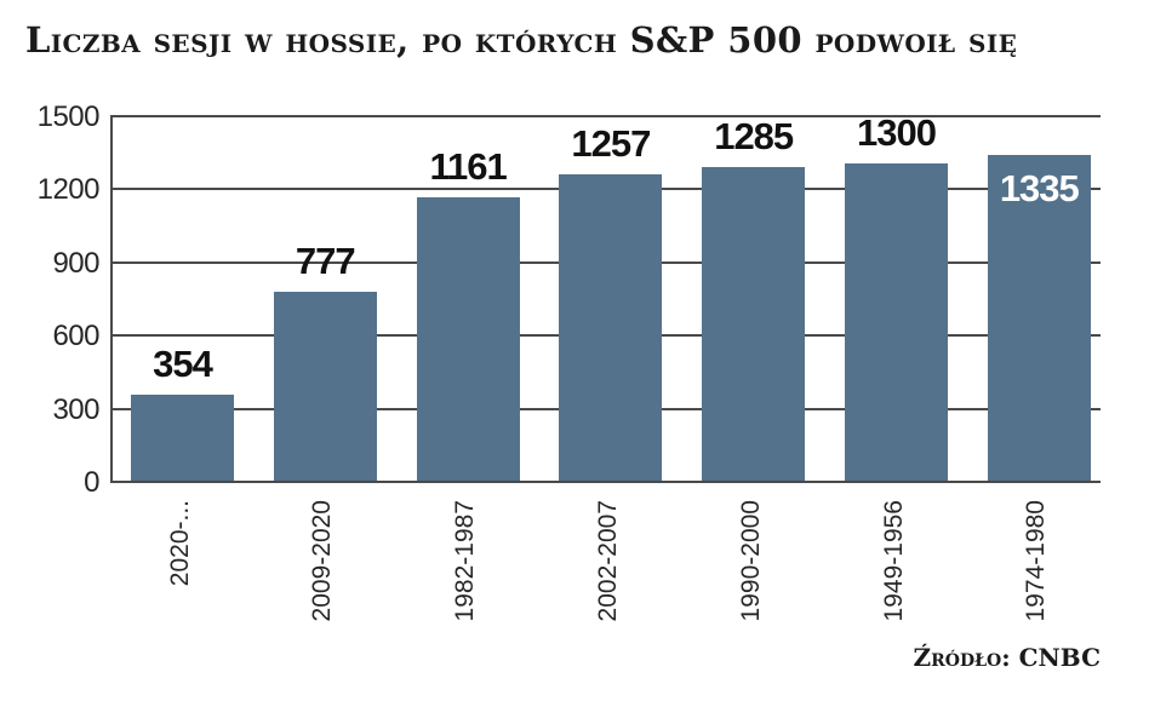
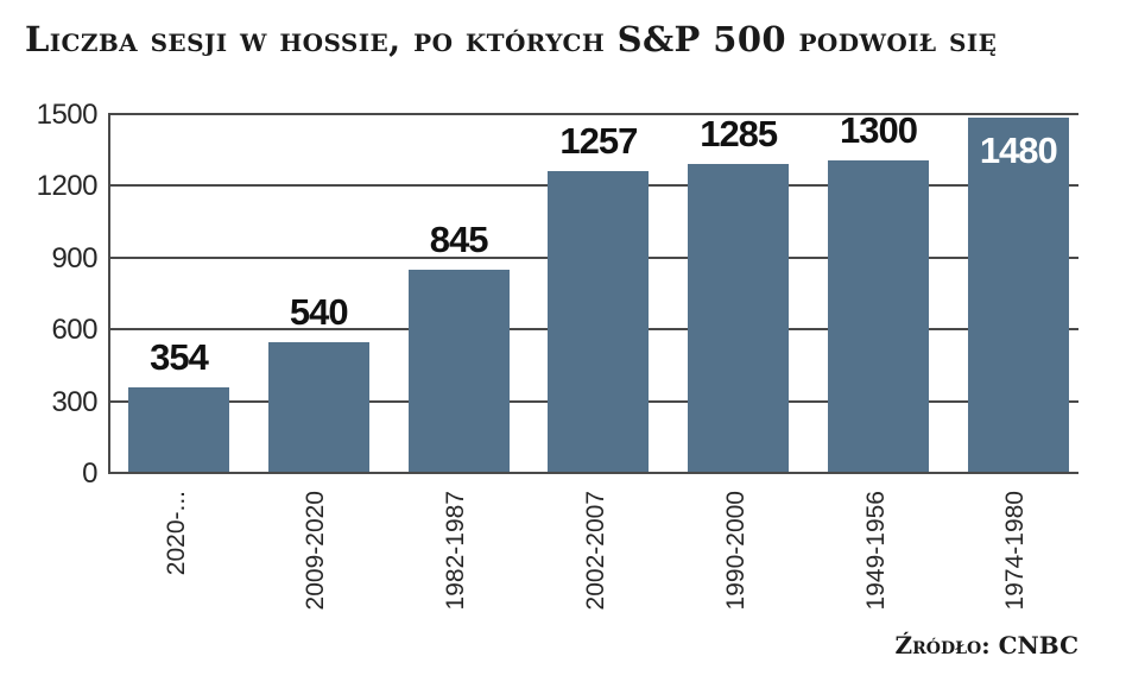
2009-2020: 777 -> 540
1982-1987: 1161 -> 845
1974-1980: 1335 -> 1480
